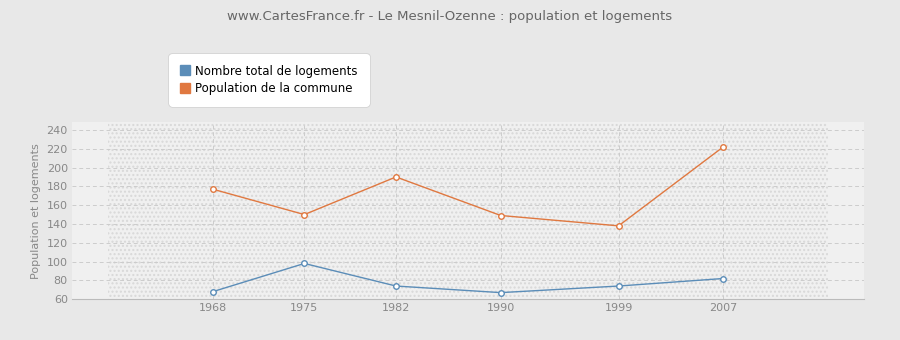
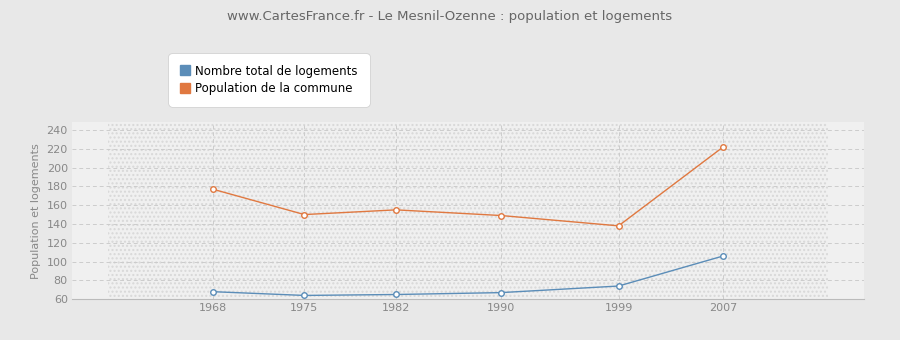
Nombre total de logements/1975: 98 -> 64
Nombre total de logements/1982: 74 -> 65
Population de la commune/1982: 190 -> 155
Nombre total de logements/2007: 82 -> 106
